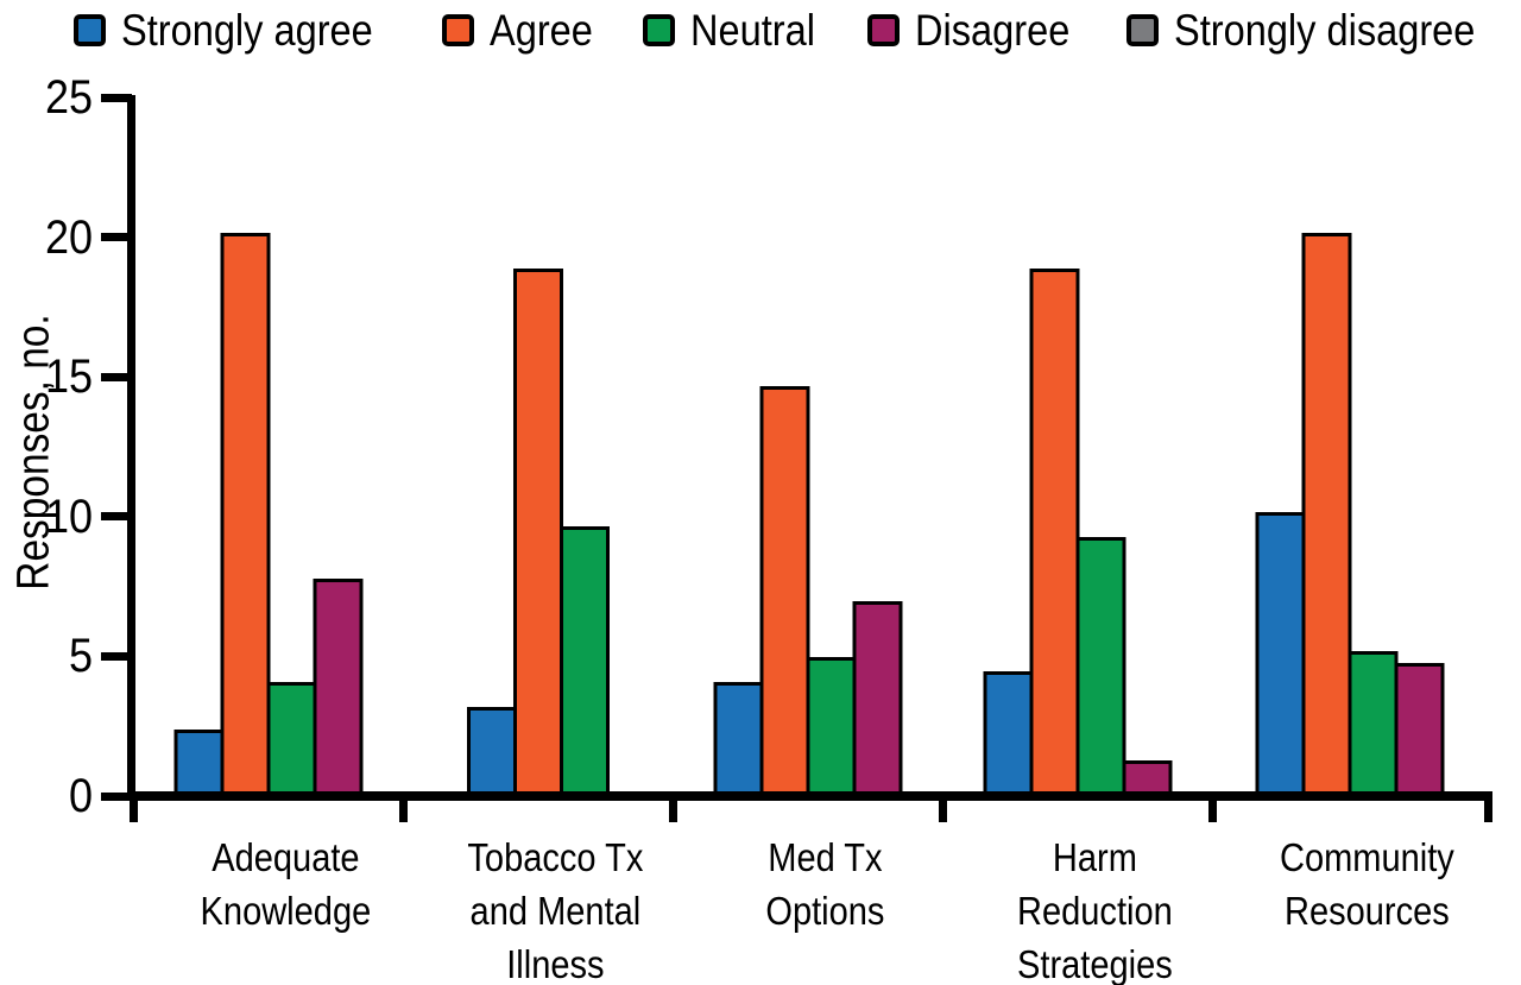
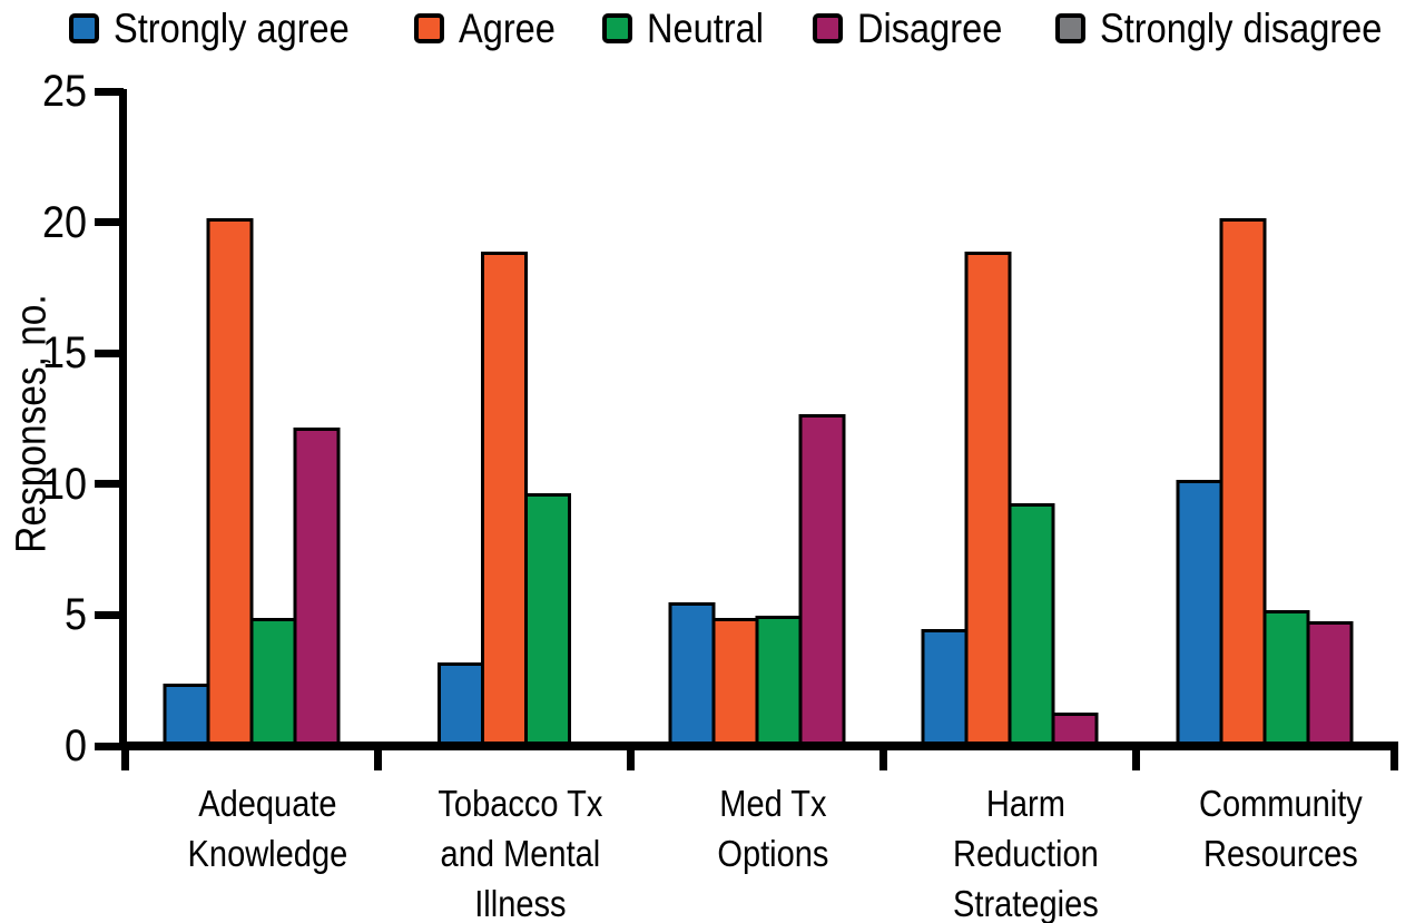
Neutral/Adequate Knowledge: 3.9 -> 4.7
Disagree/Adequate Knowledge: 7.6 -> 12.0
Strongly agree/Med Tx Options: 3.9 -> 5.3
Agree/Med Tx Options: 14.5 -> 4.7
Disagree/Med Tx Options: 6.8 -> 12.5
